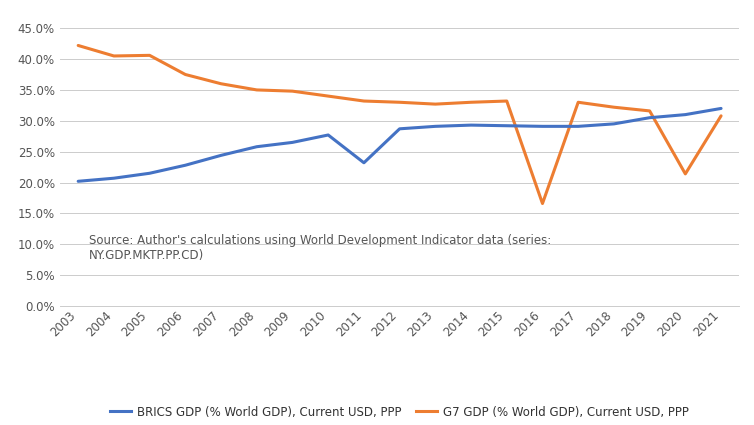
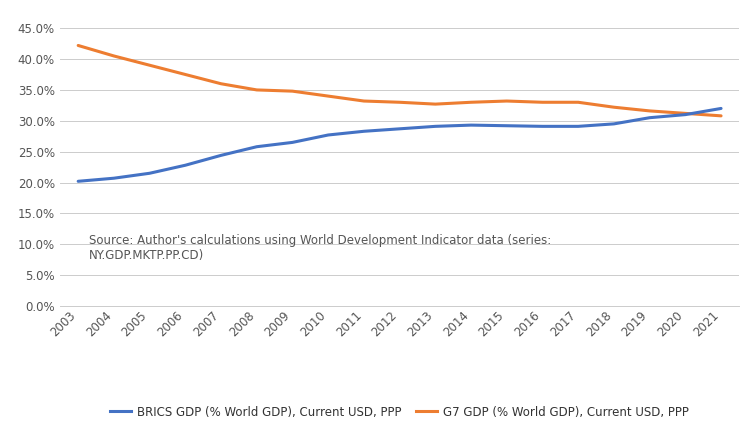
G7 GDP (% World GDP), Current USD, PPP/2005: 40.6% -> 39.0%
BRICS GDP (% World GDP), Current USD, PPP/2011: 23.2% -> 28.3%
G7 GDP (% World GDP), Current USD, PPP/2016: 16.6% -> 33.0%
G7 GDP (% World GDP), Current USD, PPP/2020: 21.4% -> 31.2%
